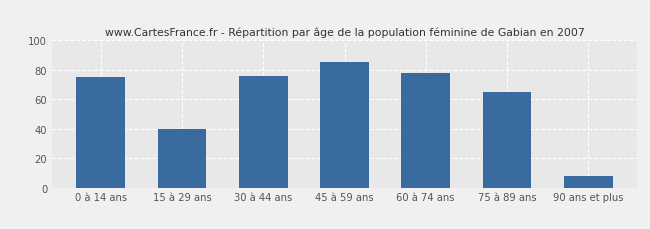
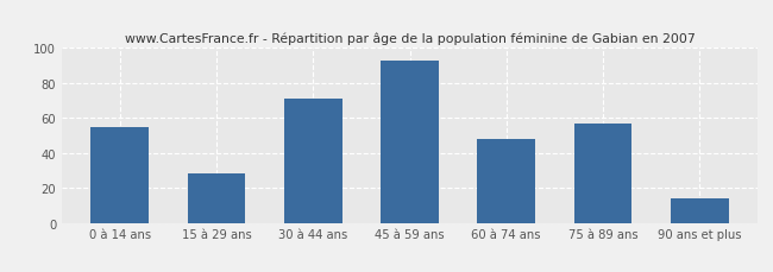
0 à 14 ans: 75 -> 55
15 à 29 ans: 40 -> 28
30 à 44 ans: 76 -> 71
45 à 59 ans: 85 -> 93
60 à 74 ans: 78 -> 48
75 à 89 ans: 65 -> 57
90 ans et plus: 8 -> 14
